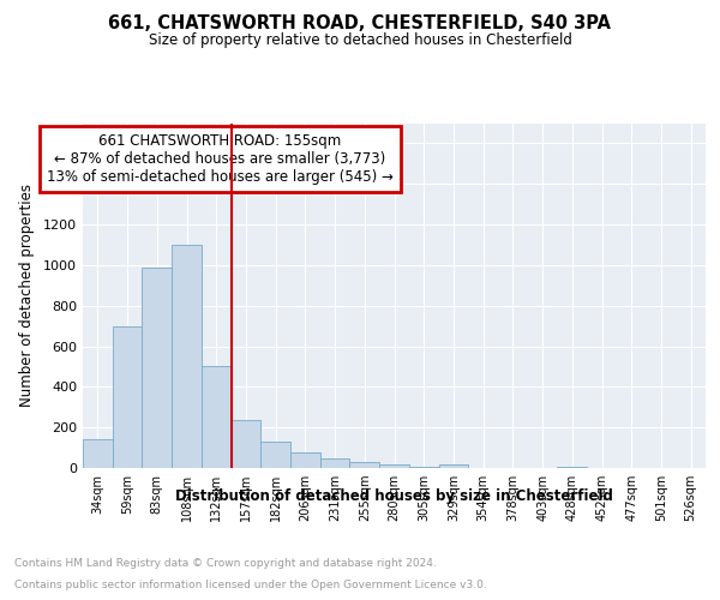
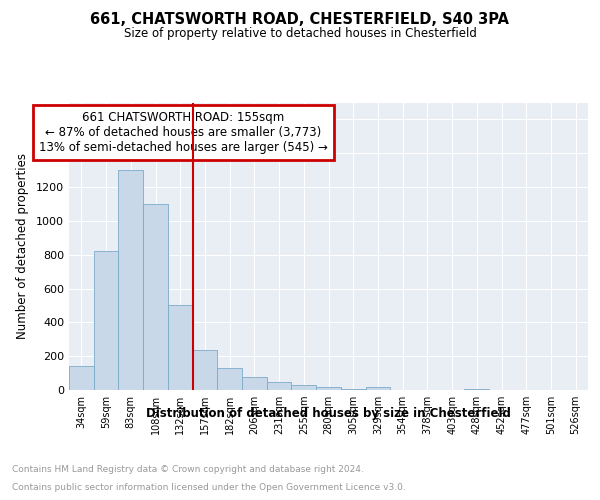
59sqm: 700 -> 820
83sqm: 990 -> 1300
